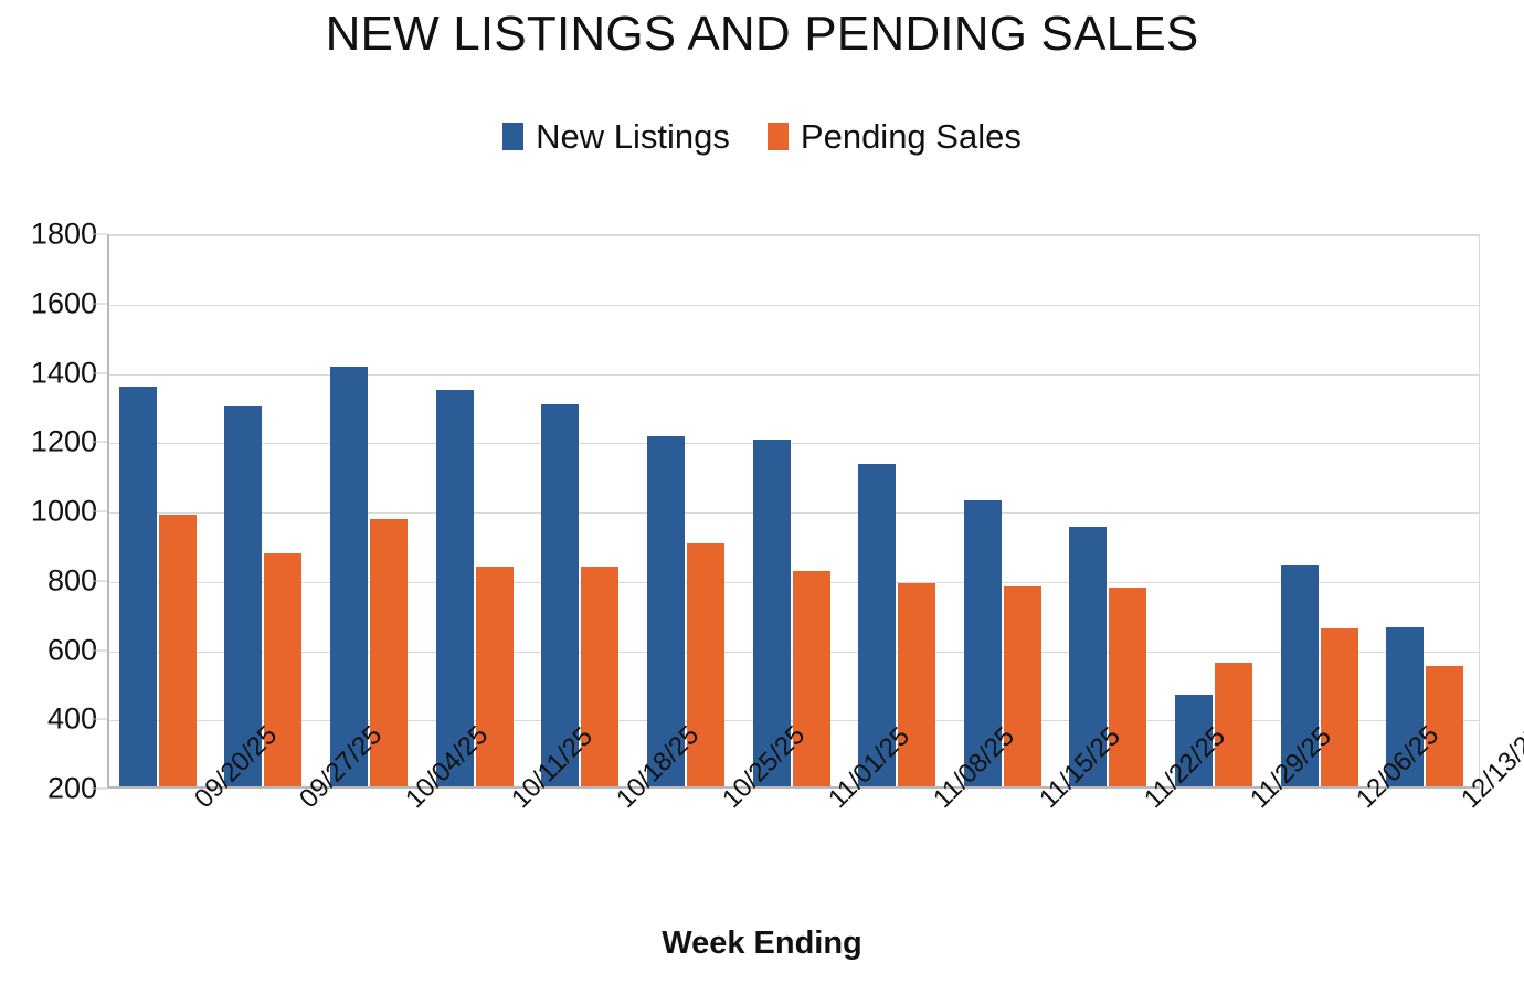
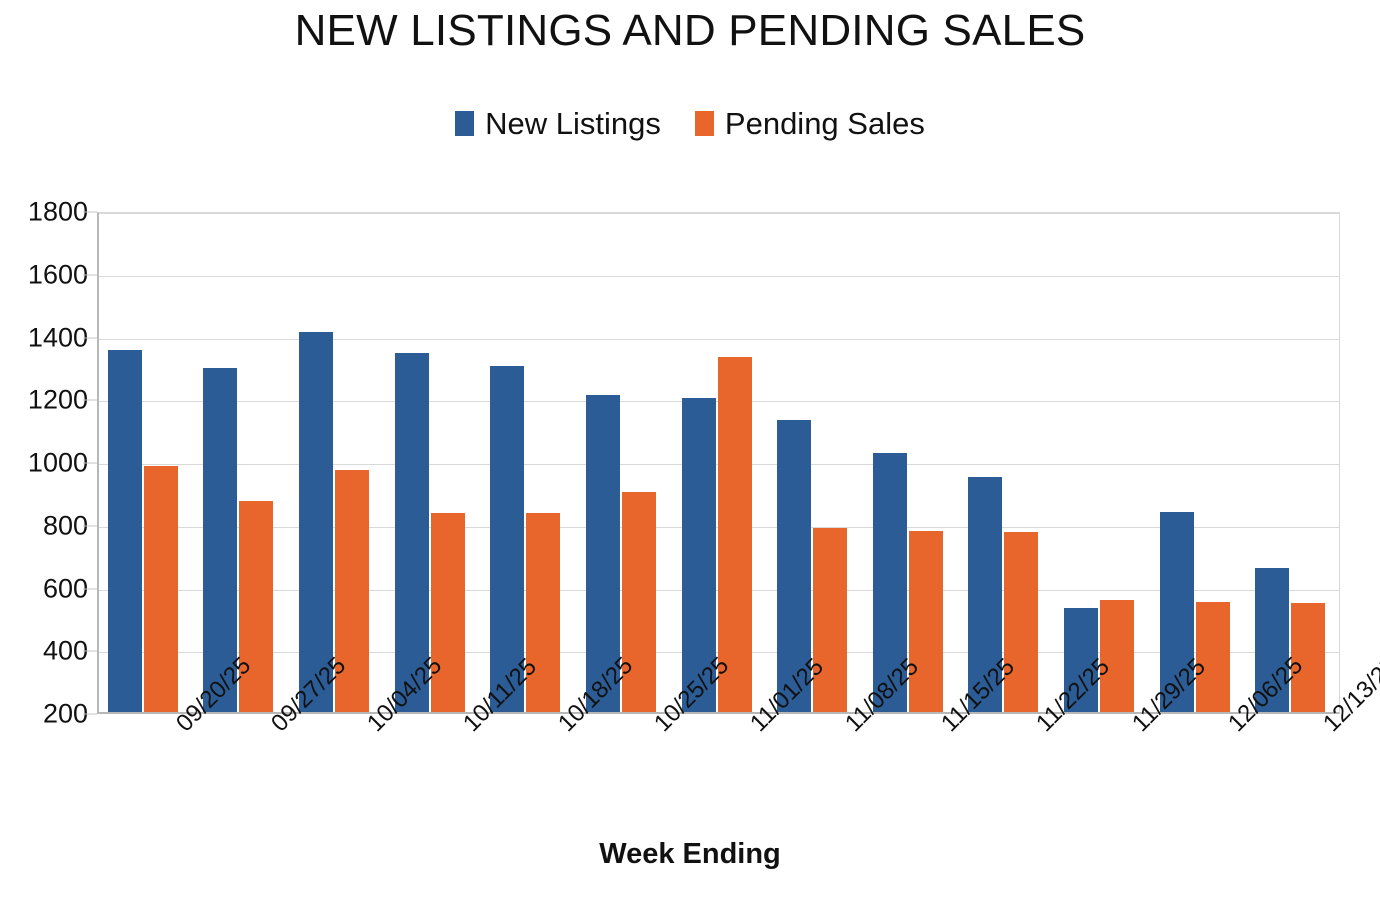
Pending Sales/11/01/25: 820 -> 1330
New Listings/11/29/25: 460 -> 530
Pending Sales/12/06/25: 660 -> 550
